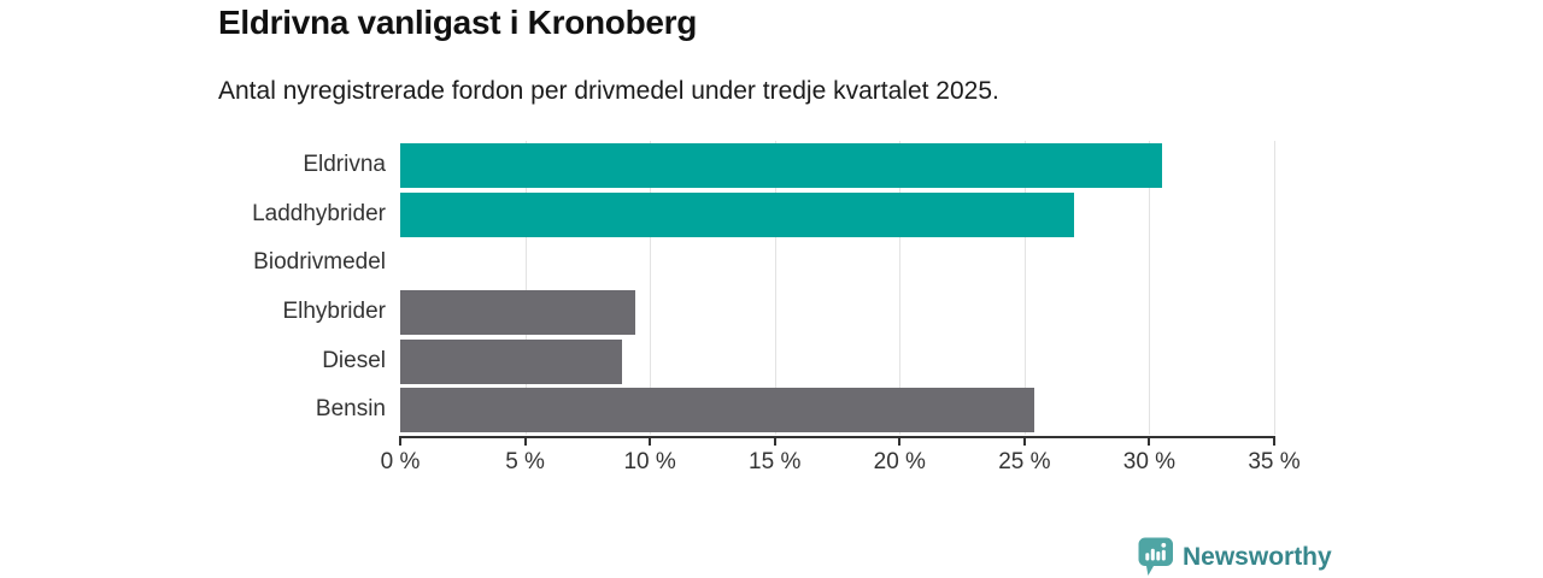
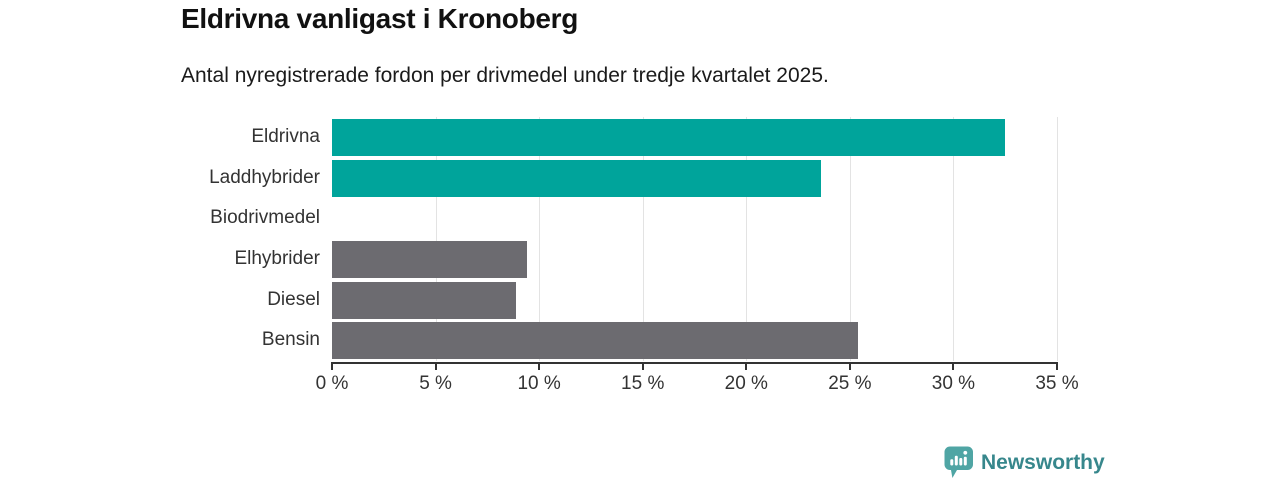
Eldrivna: 30.5% -> 32.5%
Laddhybrider: 27.0% -> 23.6%
